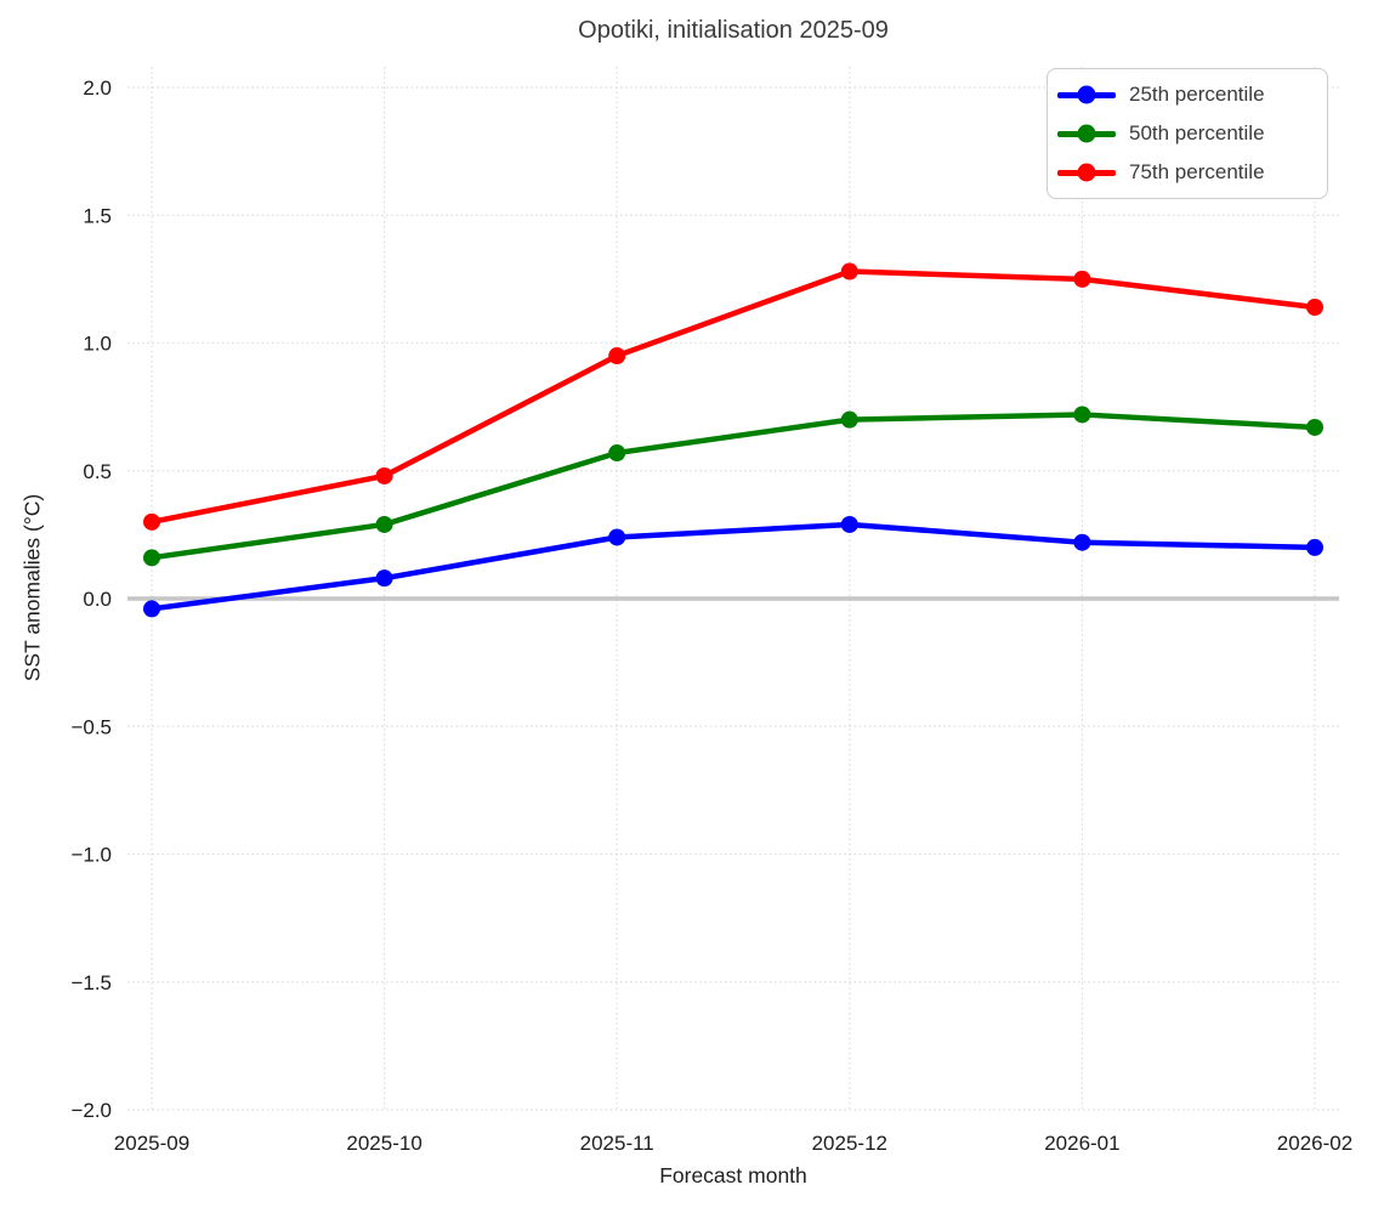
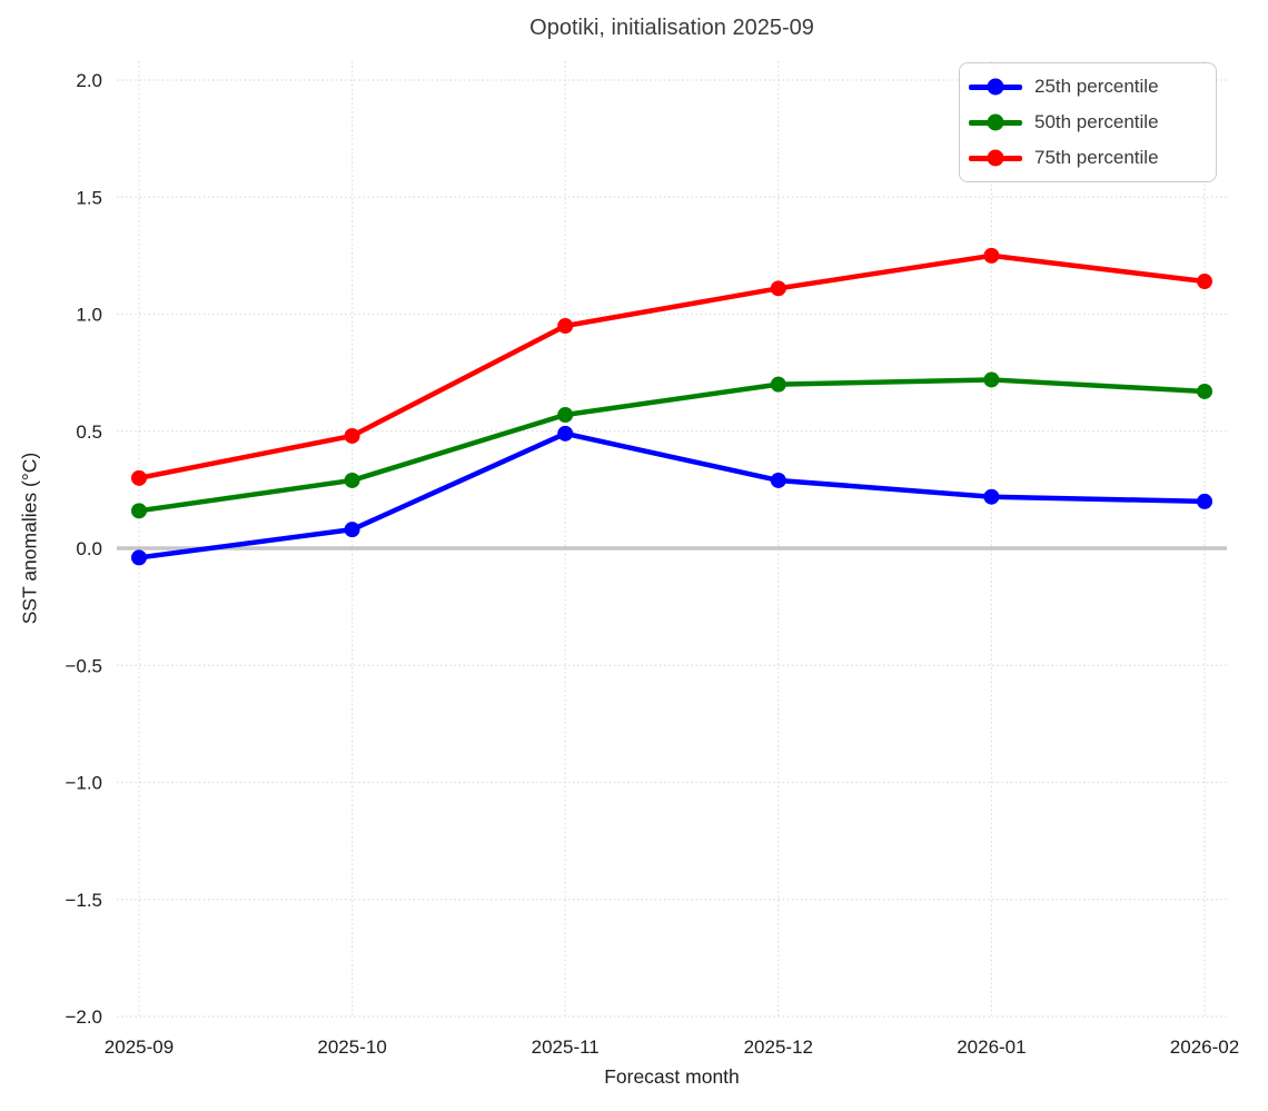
25th percentile/2025-11: 0.24 -> 0.49
75th percentile/2025-12: 1.28 -> 1.11
